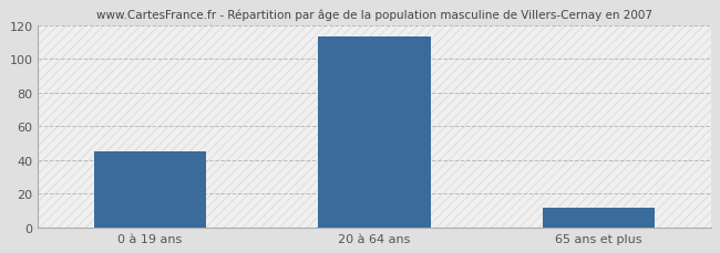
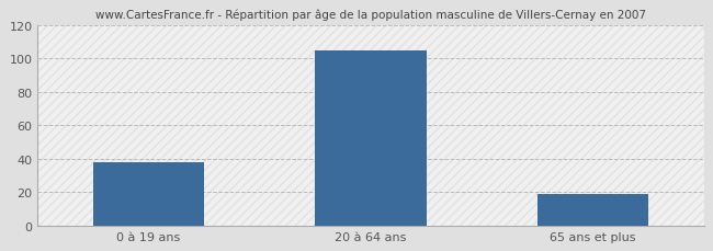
0 à 19 ans: 45 -> 38
20 à 64 ans: 113 -> 105
65 ans et plus: 12 -> 19
